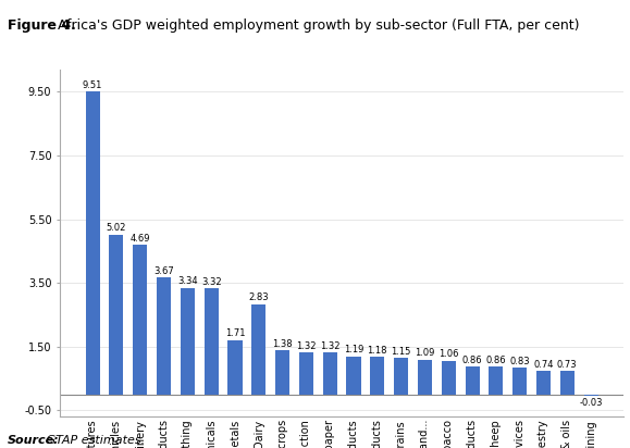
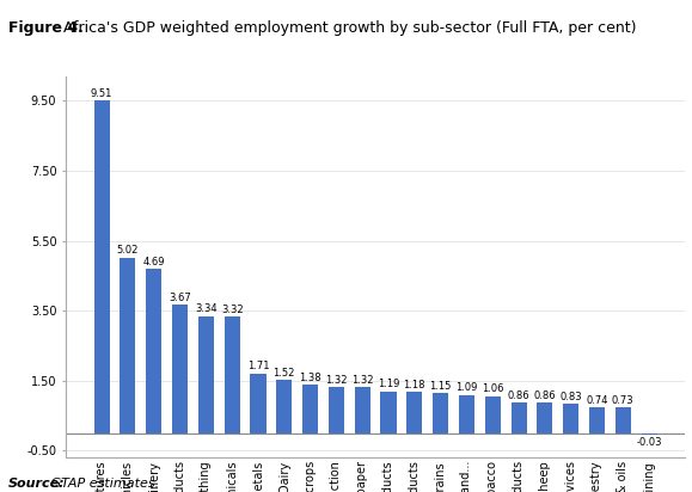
Dairy: 2.83 -> 1.52
